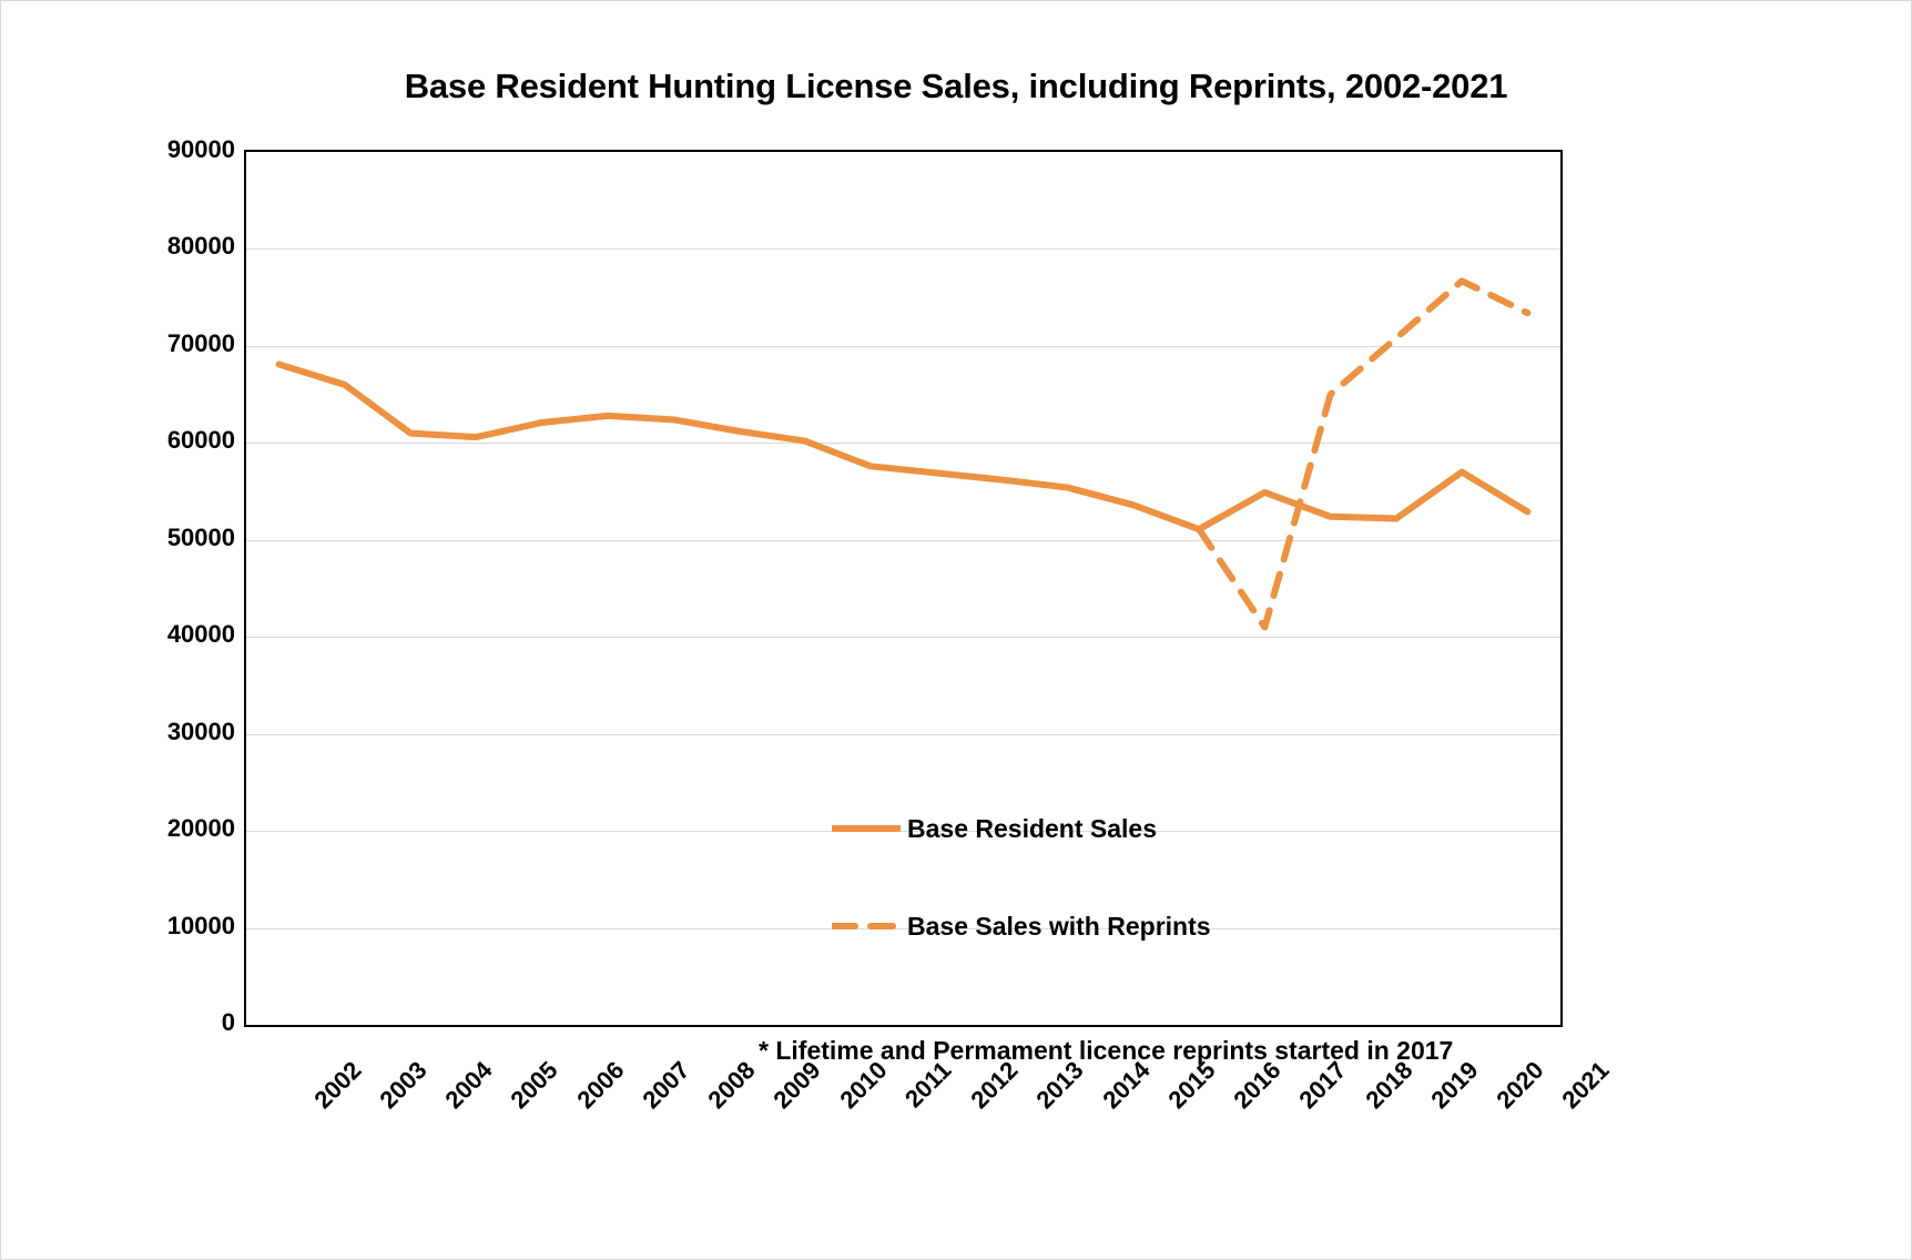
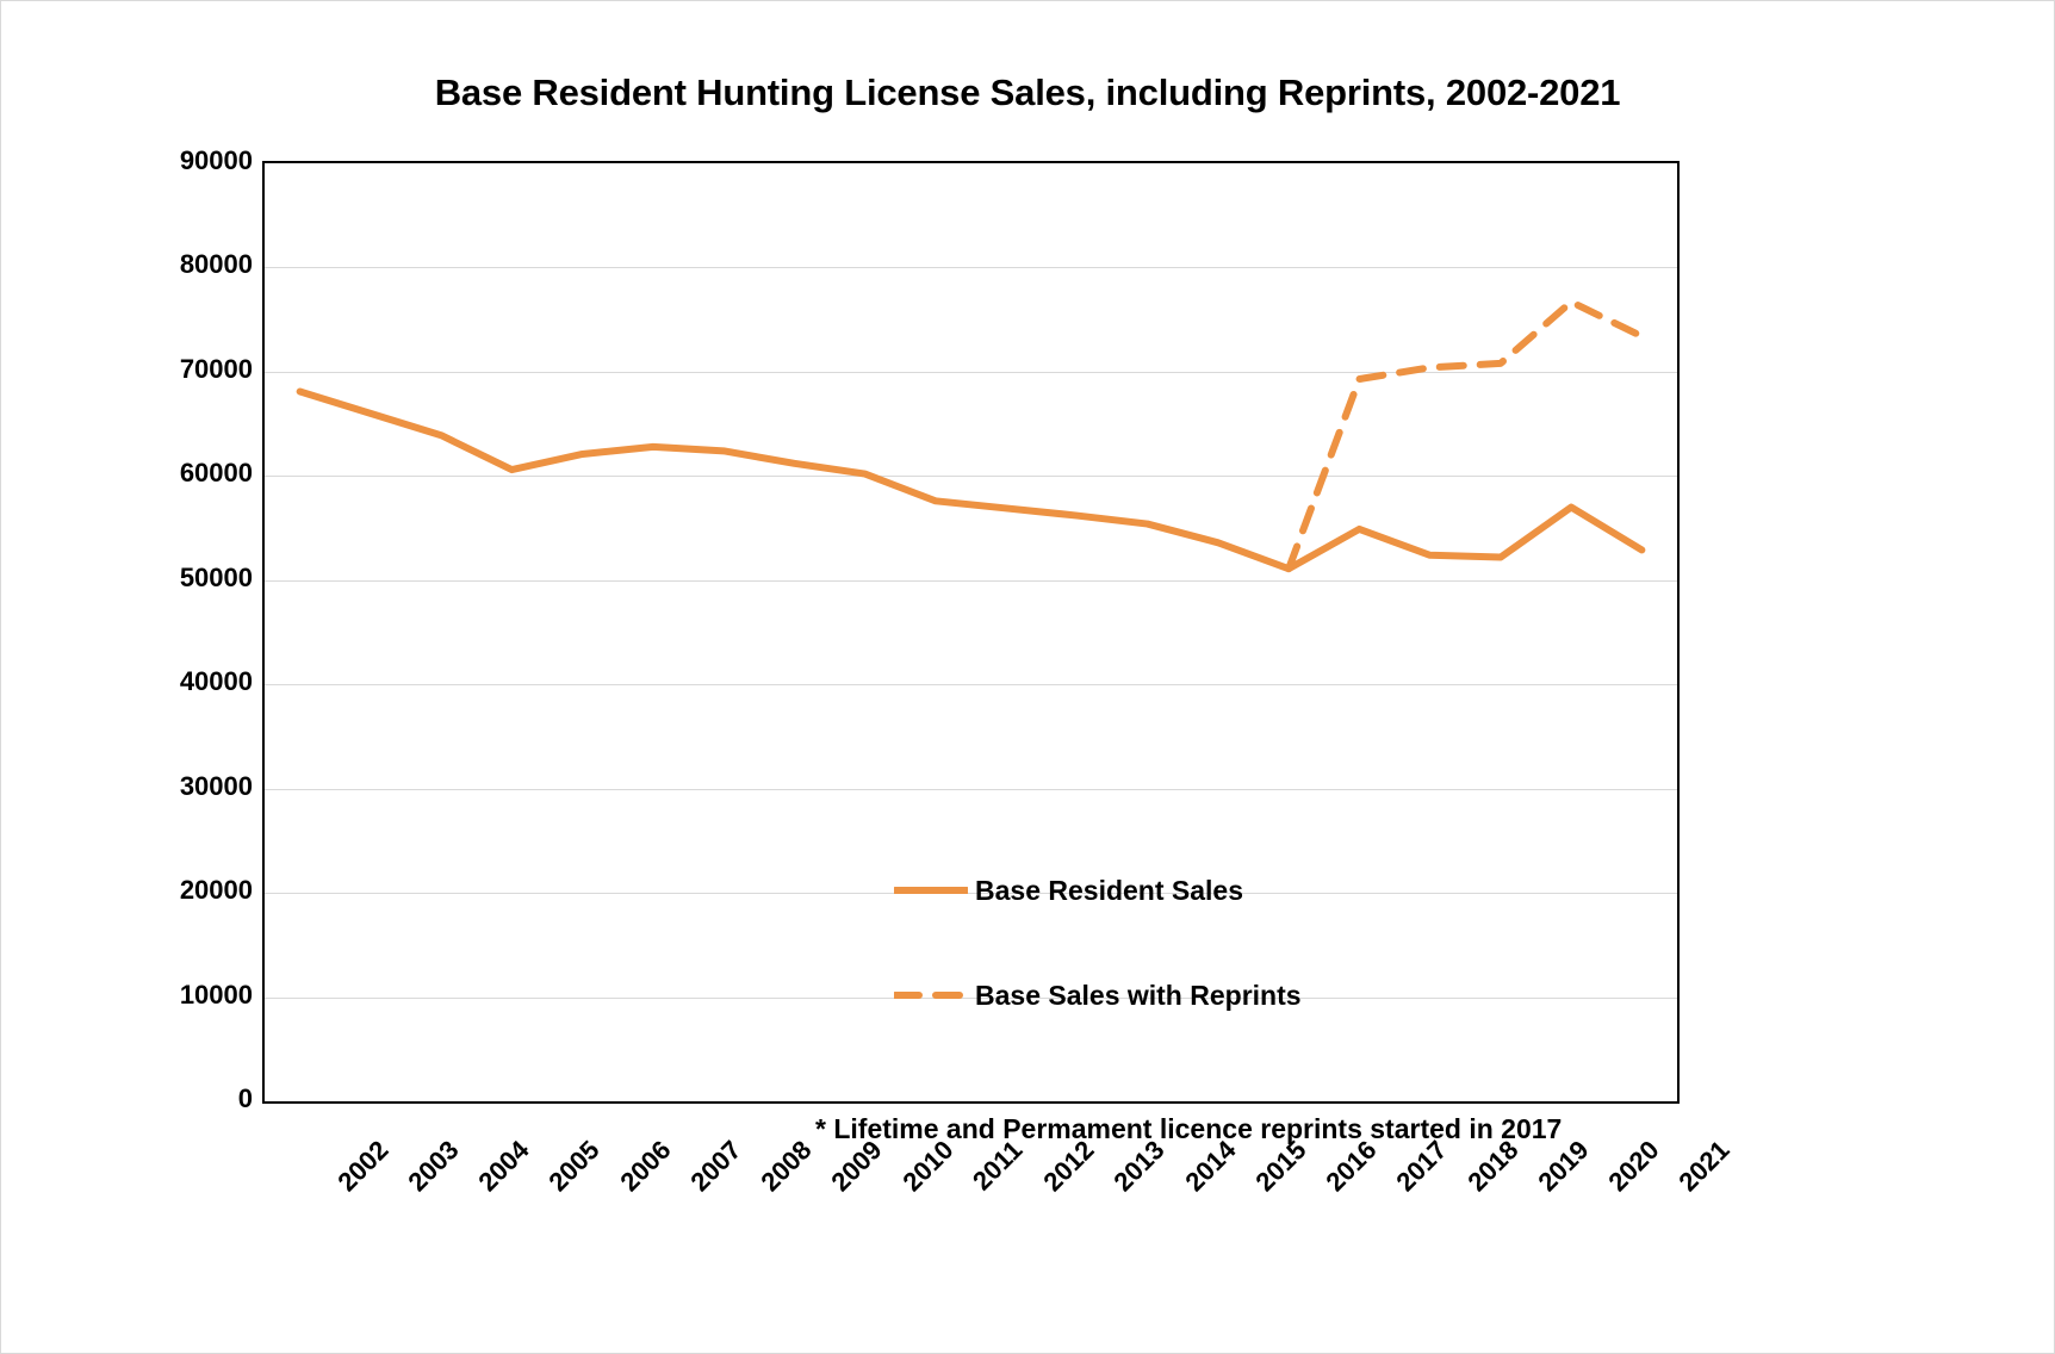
Base Resident Sales/2004: 61000 -> 64000
Base Sales with Reprints/2017: 41000 -> 69000
Base Sales with Reprints/2018: 65000 -> 70000
